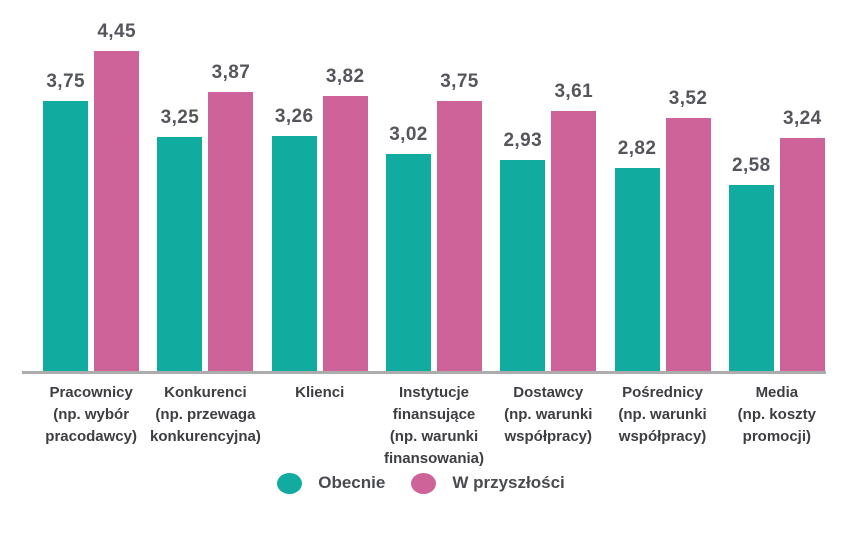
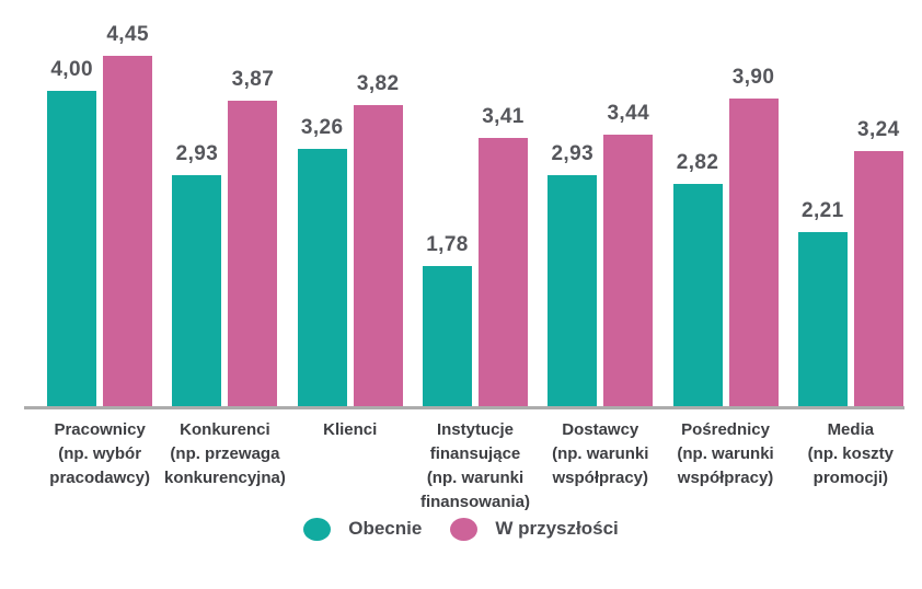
Obecnie/Pracownicy (np. wybór pracodawcy): 3,75 -> 4,00
Obecnie/Konkurenci (np. przewaga konkurencyjna): 3,25 -> 2,93
Obecnie/Instytucje finansujące (np. warunki finansowania): 3,02 -> 1,78
W przyszłości/Instytucje finansujące (np. warunki finansowania): 3,75 -> 3,41
W przyszłości/Dostawcy (np. warunki współpracy): 3,61 -> 3,44
W przyszłości/Pośrednicy (np. warunki współpracy): 3,52 -> 3,90
Obecnie/Media (np. koszty promocji): 2,58 -> 2,21
